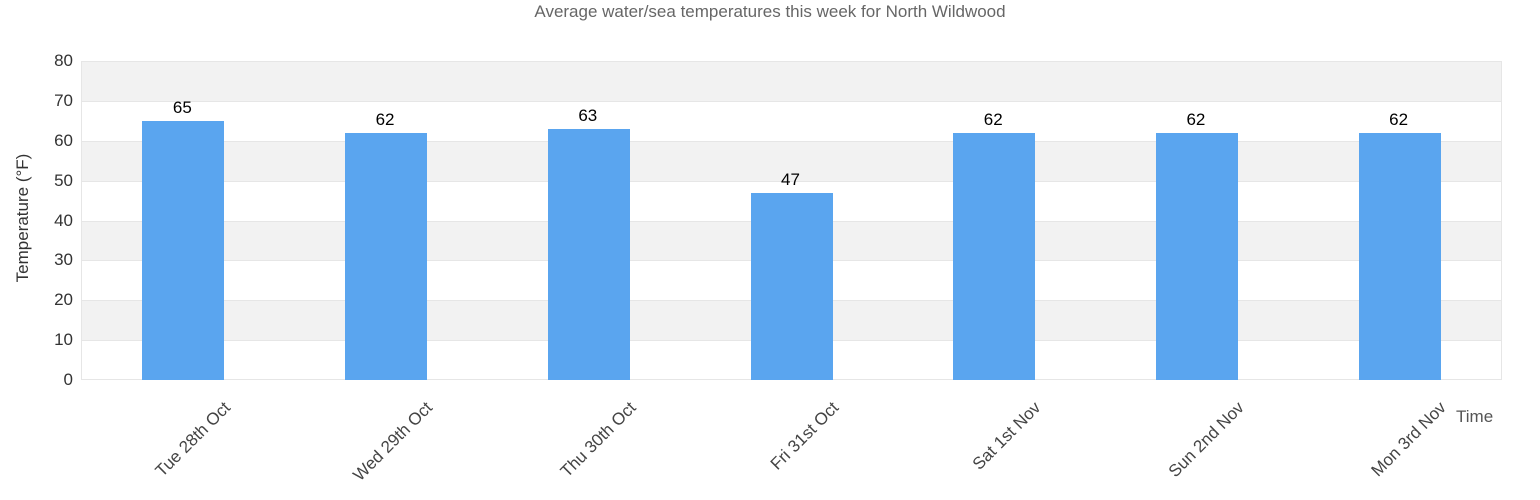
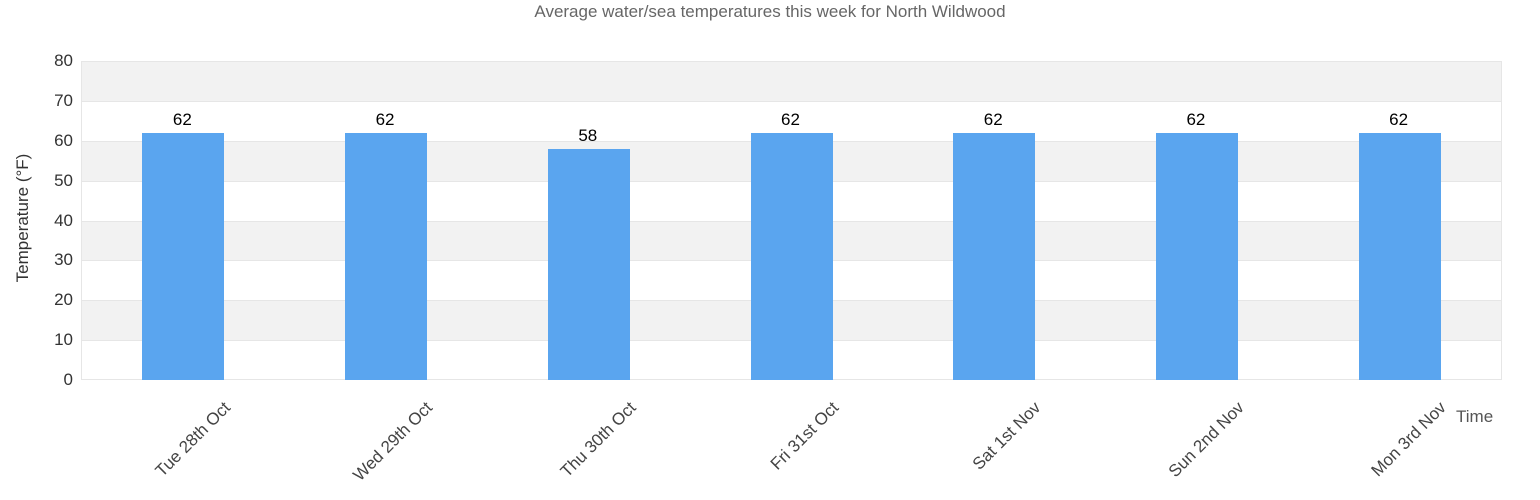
Tue 28th Oct: 65 -> 62
Thu 30th Oct: 63 -> 58
Fri 31st Oct: 47 -> 62
